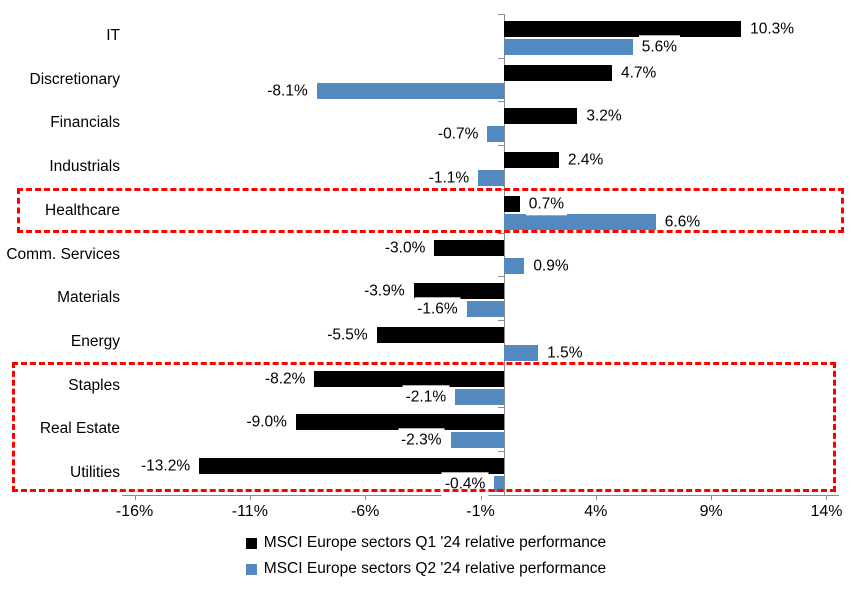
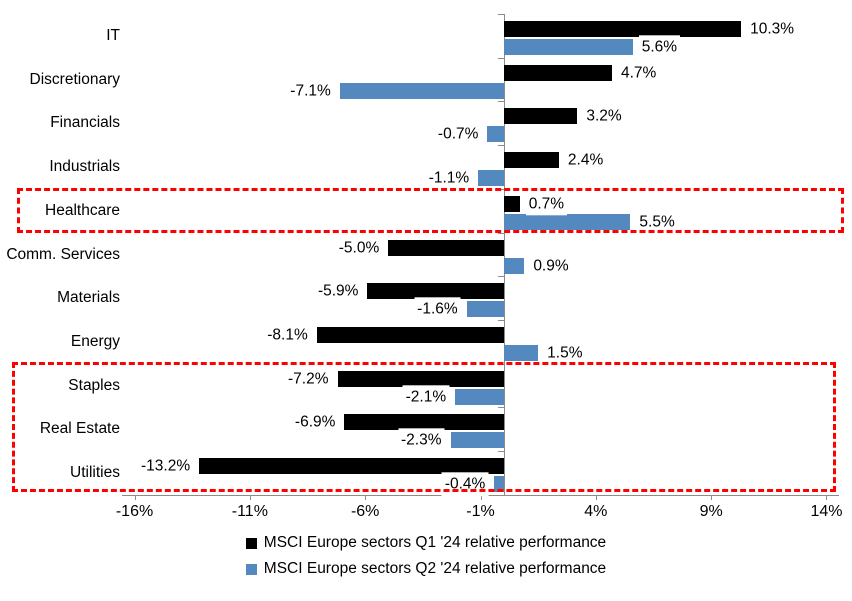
MSCI Europe sectors Q2 '24 relative performance/Discretionary: -8.1% -> -7.1%
MSCI Europe sectors Q2 '24 relative performance/Healthcare: 6.6% -> 5.5%
MSCI Europe sectors Q1 '24 relative performance/Comm. Services: -3.0% -> -5.0%
MSCI Europe sectors Q1 '24 relative performance/Materials: -3.9% -> -5.9%
MSCI Europe sectors Q1 '24 relative performance/Energy: -5.5% -> -8.1%
MSCI Europe sectors Q1 '24 relative performance/Staples: -8.2% -> -7.2%
MSCI Europe sectors Q1 '24 relative performance/Real Estate: -9.0% -> -6.9%
